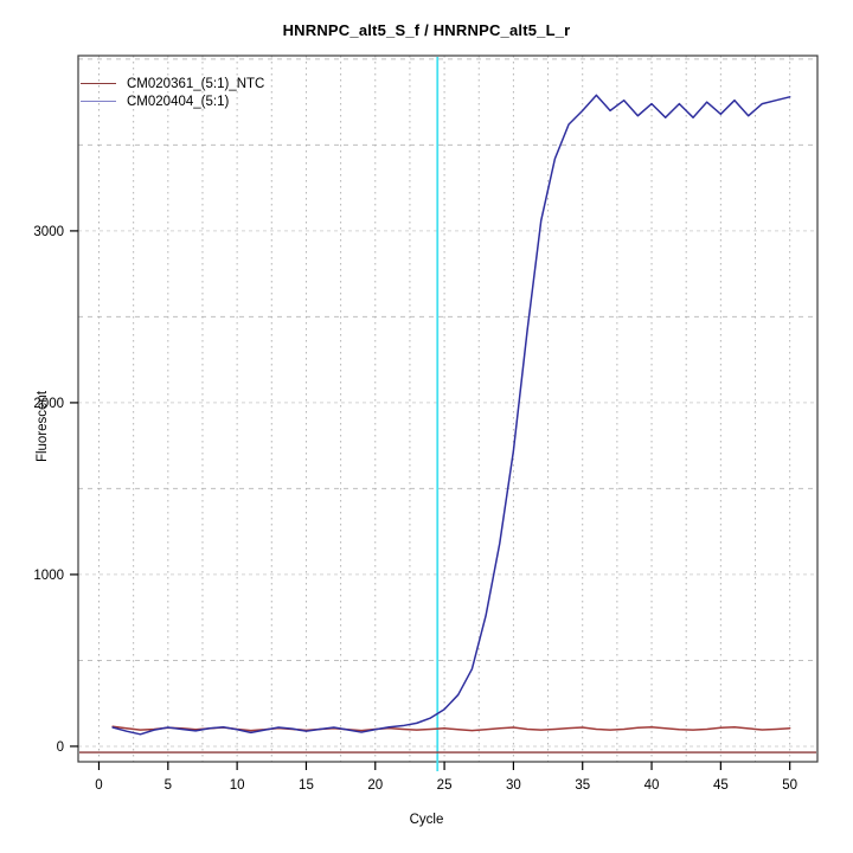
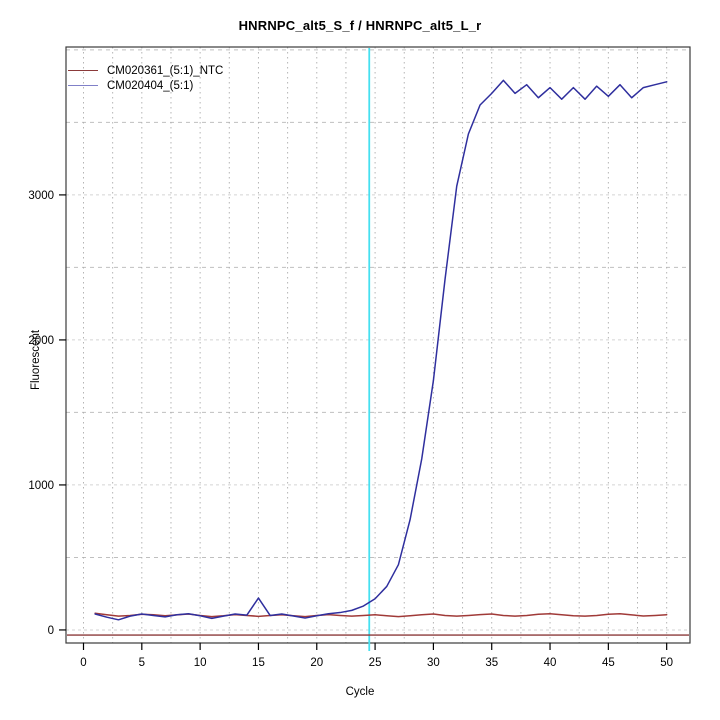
CM020404_(5:1)/15: 90 -> 220
